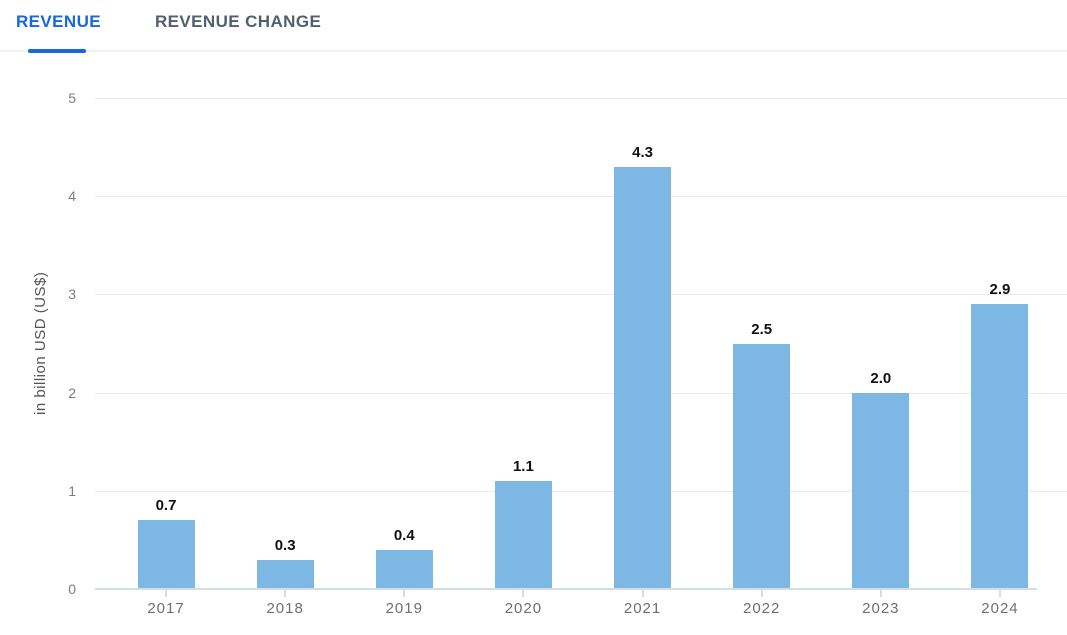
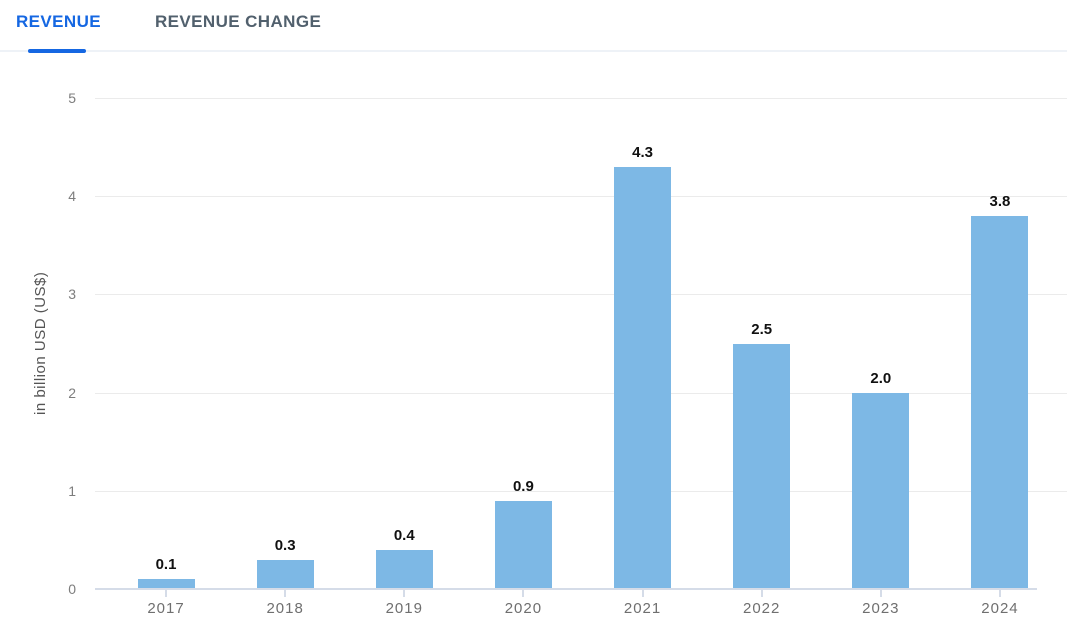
2017: 0.7 -> 0.1
2020: 1.1 -> 0.9
2024: 2.9 -> 3.8
